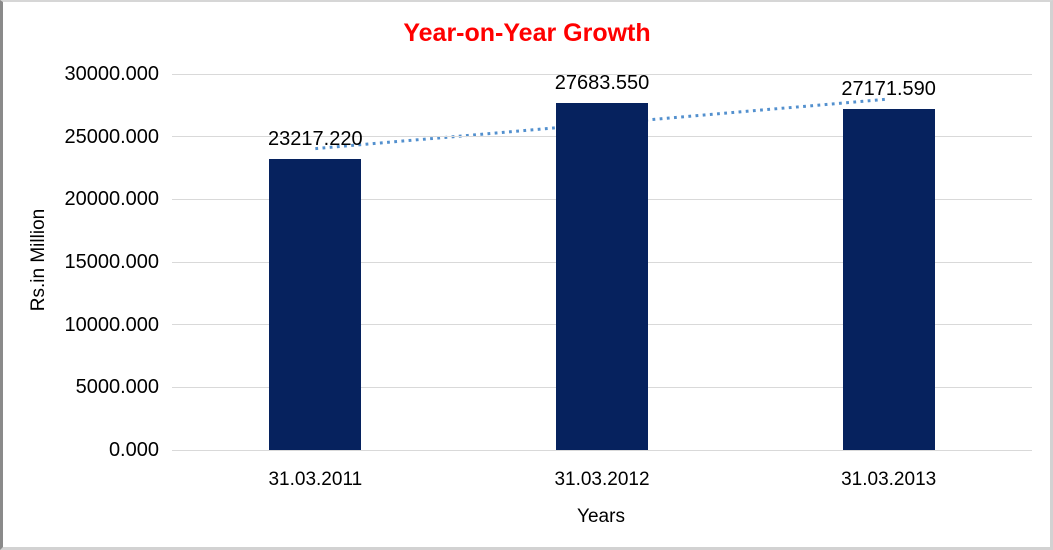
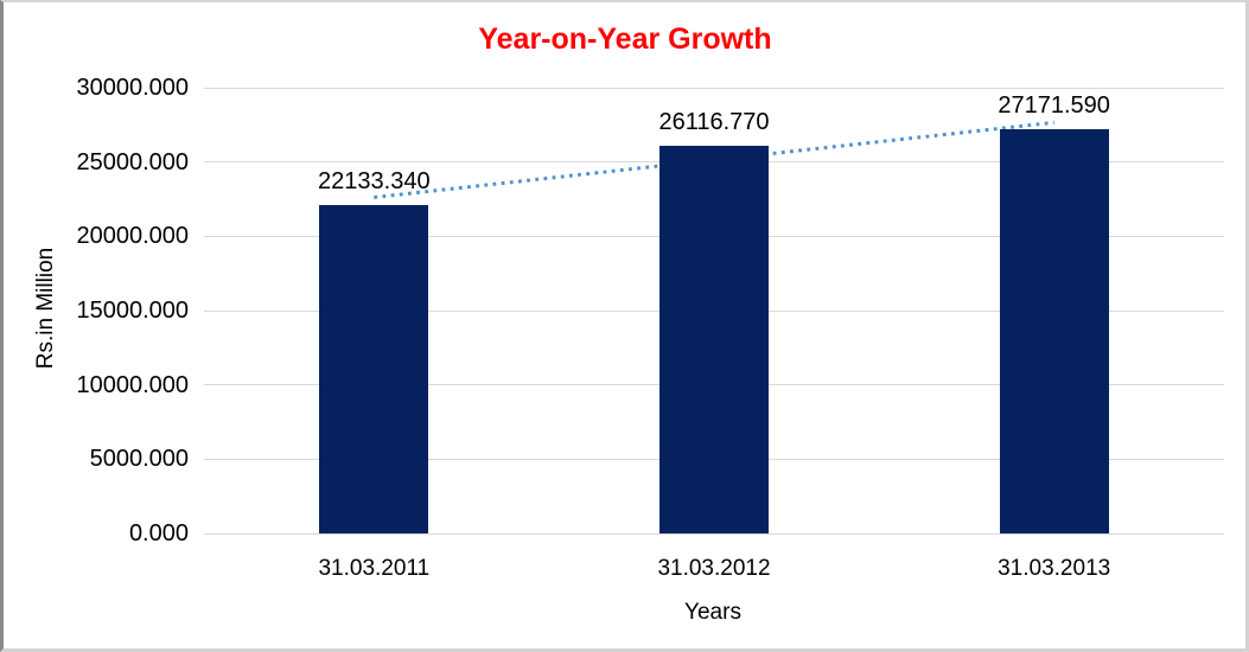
31.03.2011: 23217.220 -> 22133.340
31.03.2012: 27683.550 -> 26116.770
